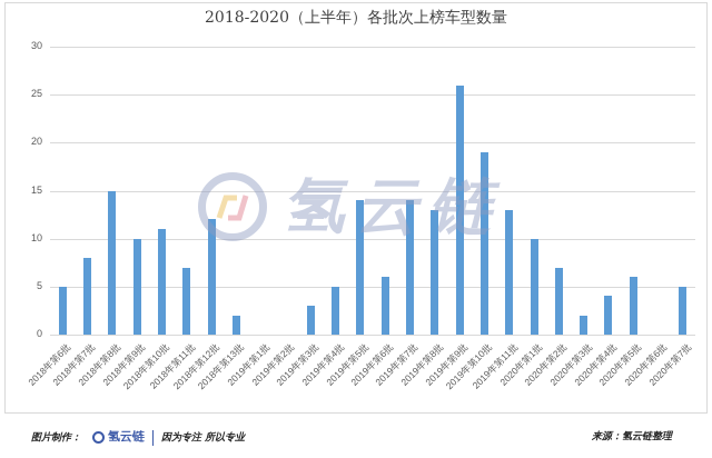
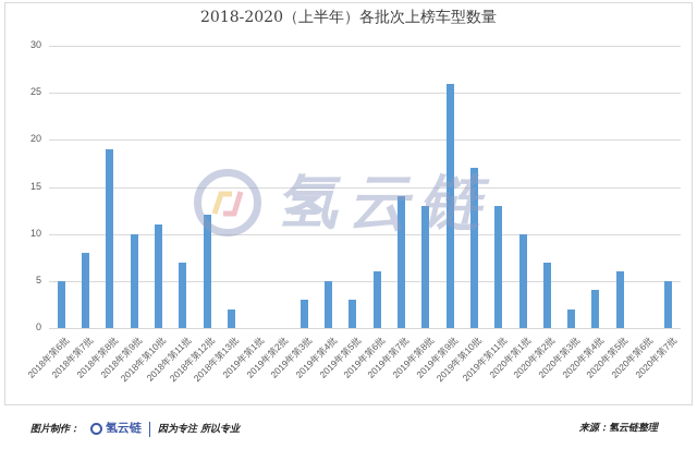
2018年第8批: 15 -> 19
2019年第5批: 14 -> 3
2019年第10批: 19 -> 17
